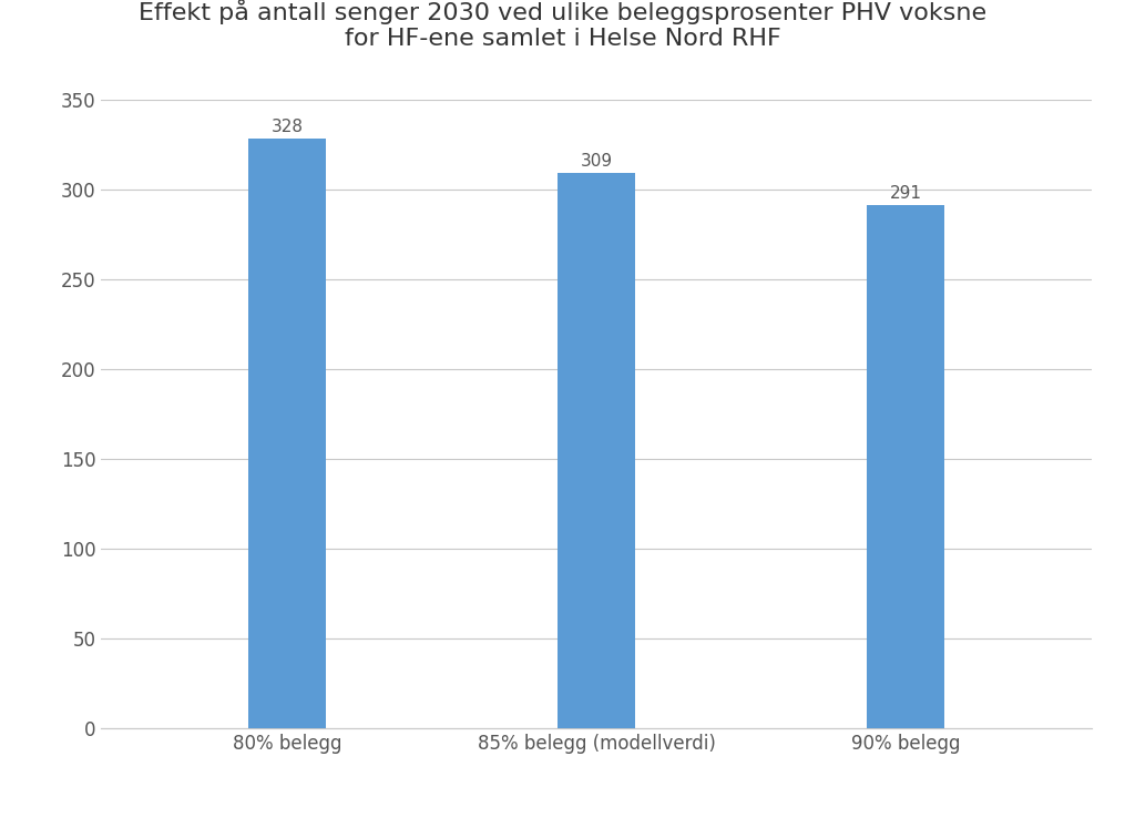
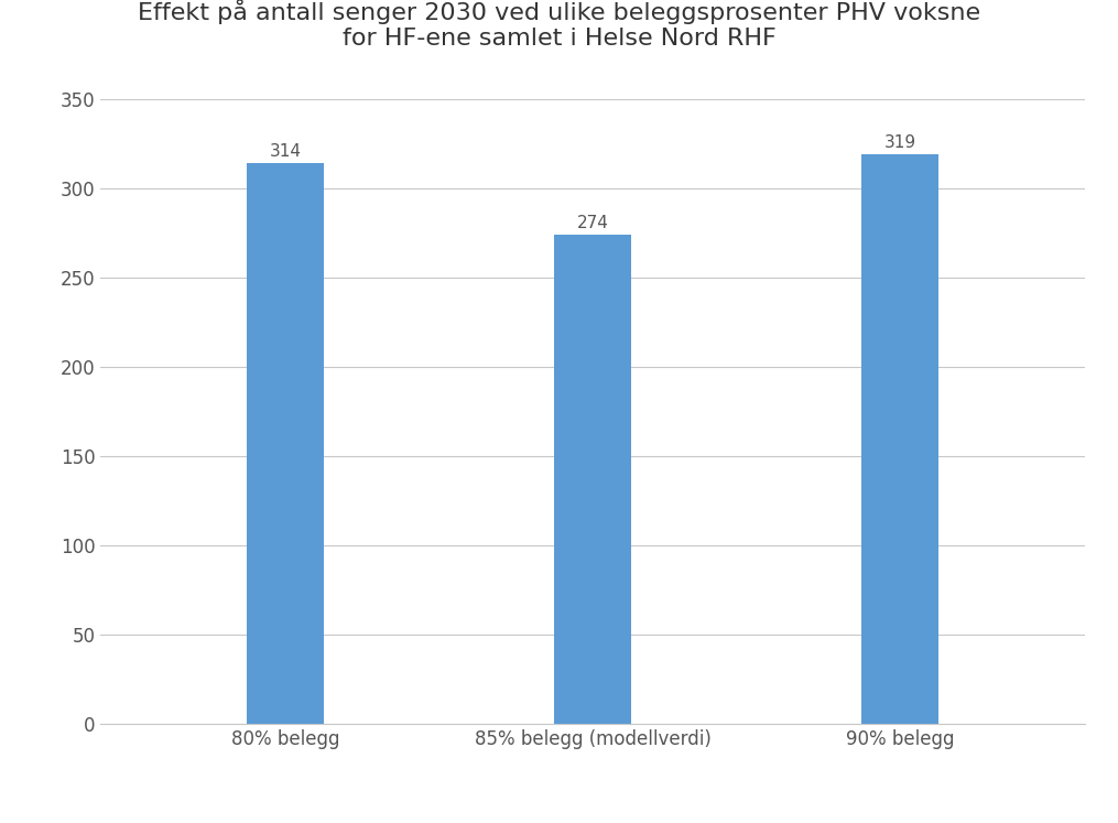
80% belegg: 328 -> 314
85% belegg (modellverdi): 309 -> 274
90% belegg: 291 -> 319
